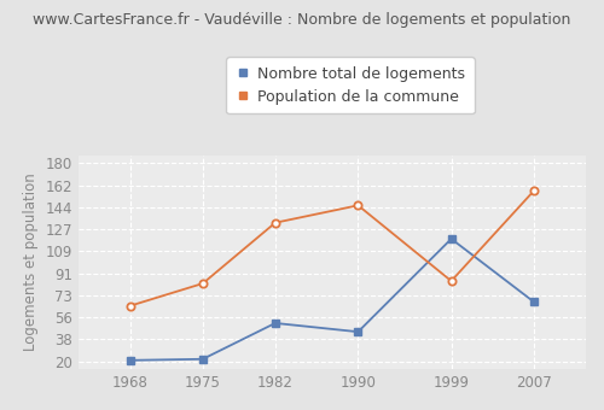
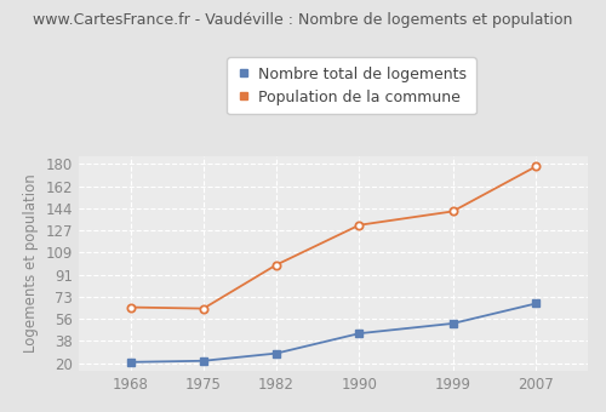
Population de la commune/1975: 83 -> 64
Nombre total de logements/1982: 51 -> 28
Population de la commune/1982: 132 -> 99
Population de la commune/1990: 146 -> 131
Nombre total de logements/1999: 119 -> 52
Population de la commune/1999: 85 -> 142
Population de la commune/2007: 158 -> 178
